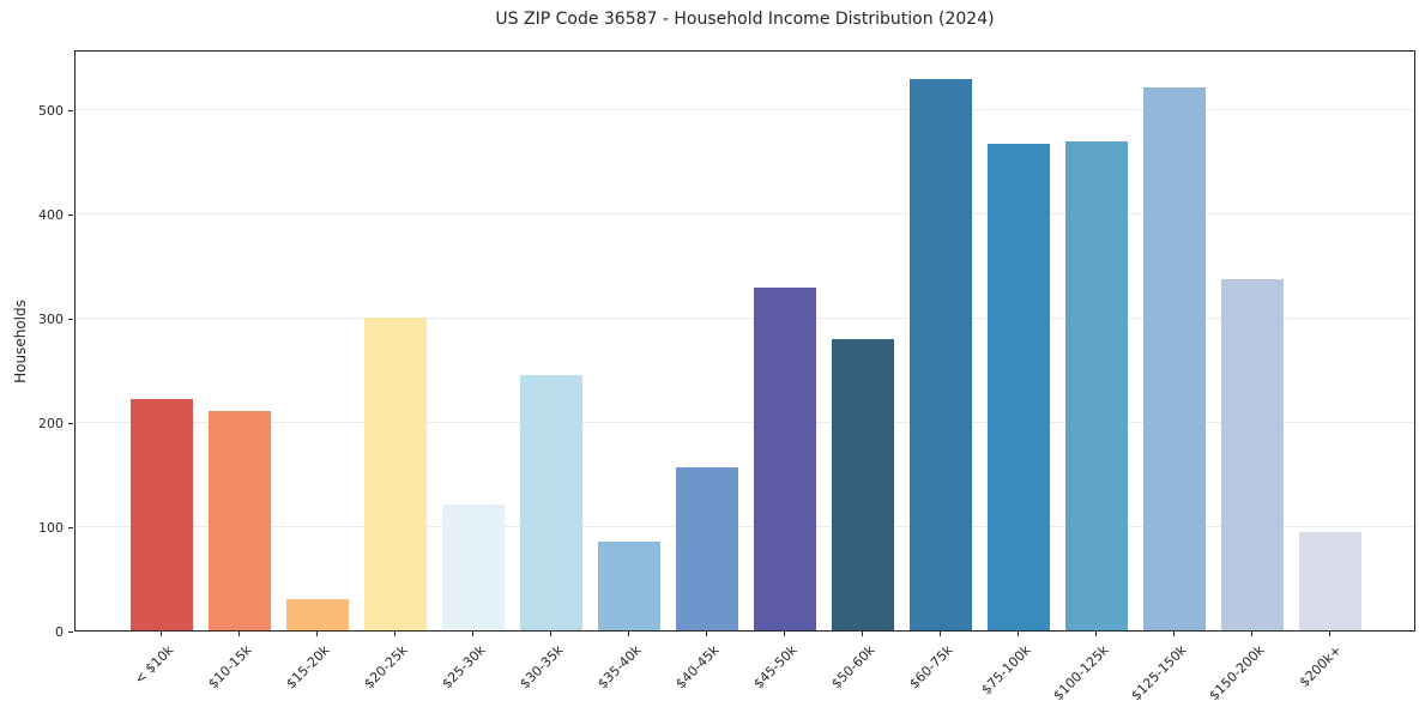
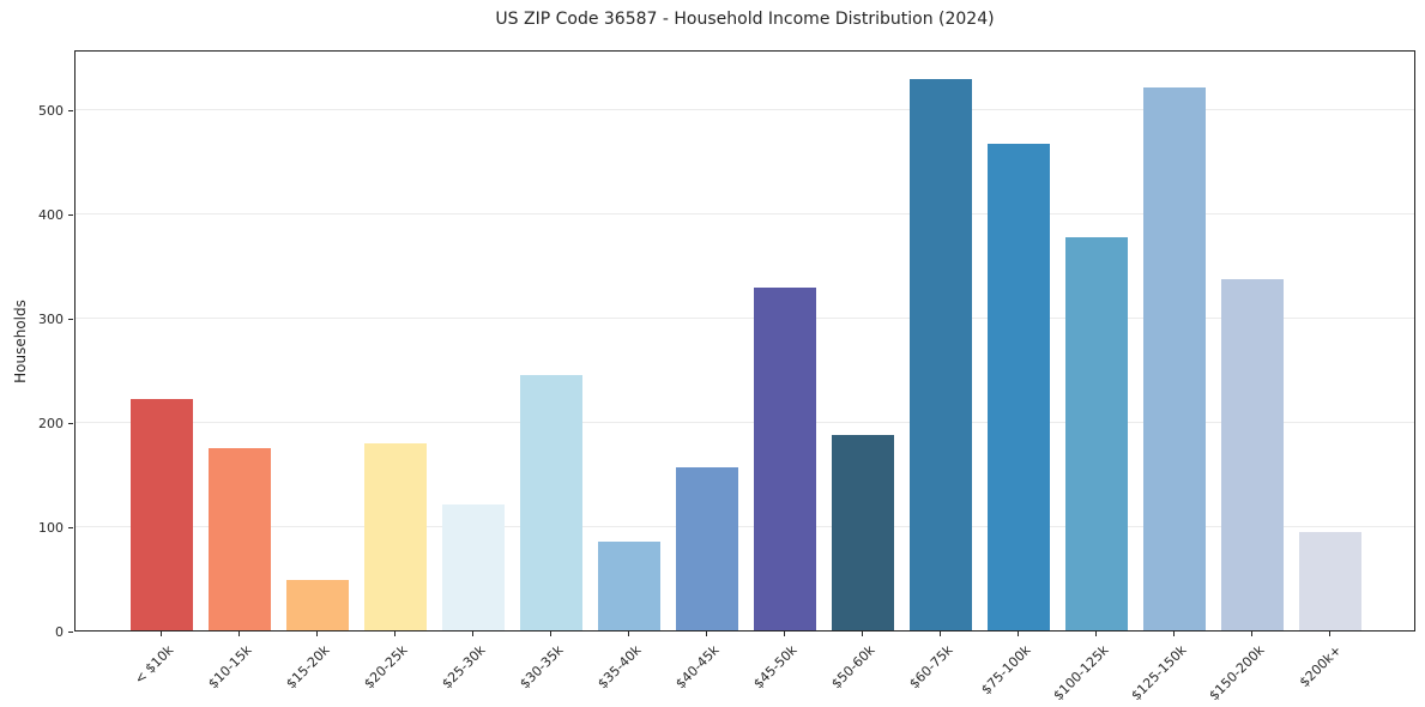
$10-15k: 210 -> 180
$15-20k: 30 -> 50
$20-25k: 300 -> 180
$50-60k: 280 -> 190
$100-125k: 470 -> 380
